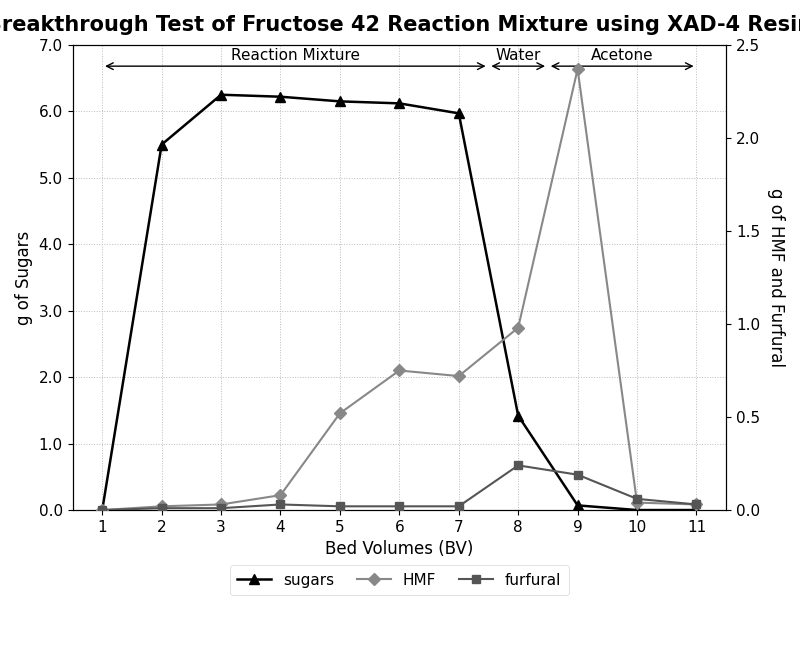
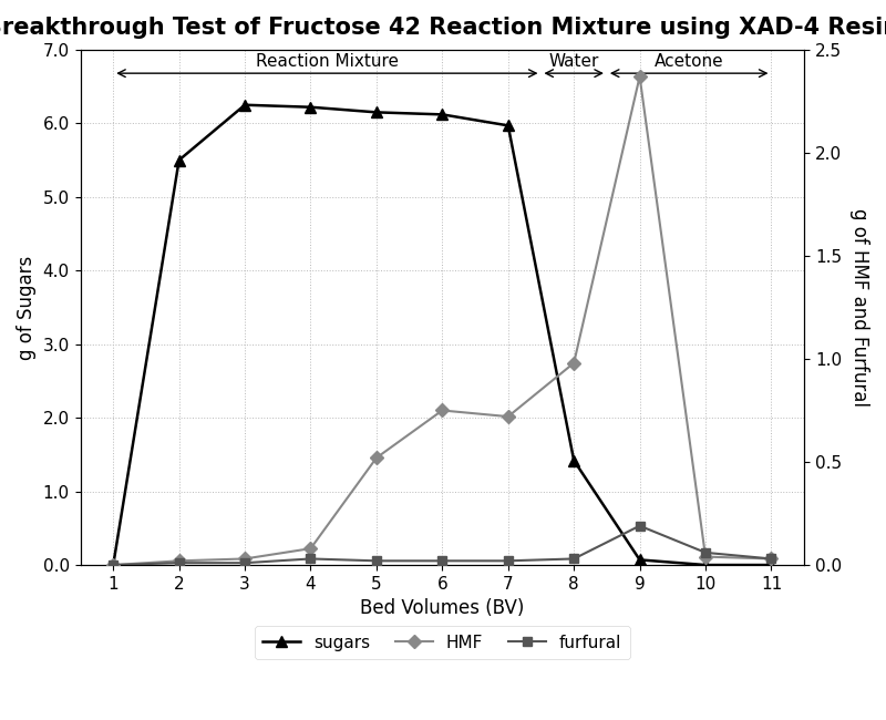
furfural/8: 0.24 -> 0.03
